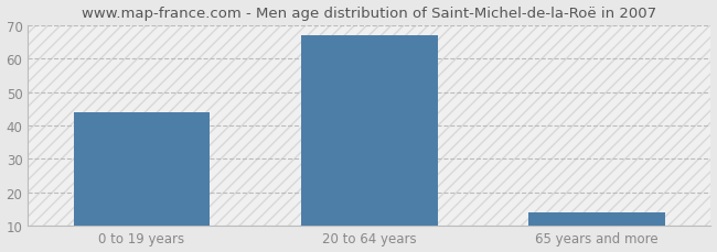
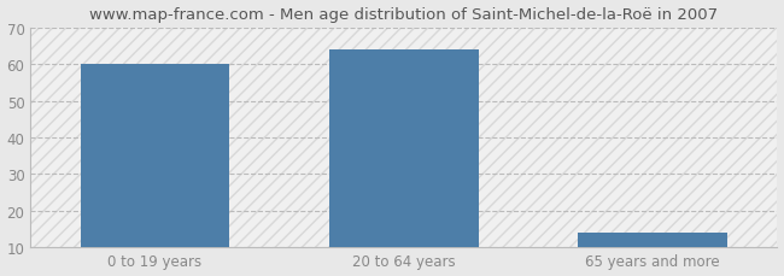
0 to 19 years: 44 -> 60
20 to 64 years: 67 -> 64
